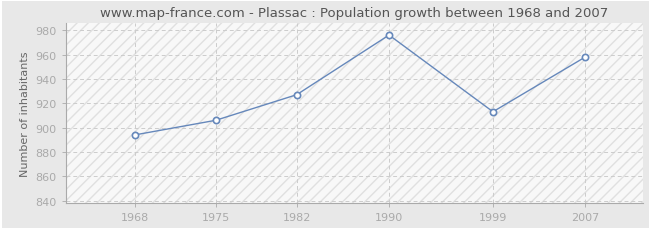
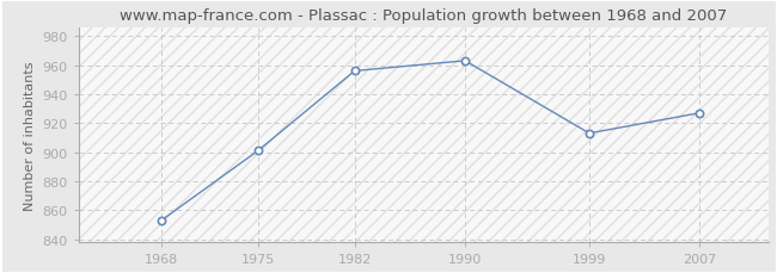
1968: 894 -> 853
1975: 906 -> 901
1982: 927 -> 956
1990: 976 -> 963
2007: 958 -> 927
